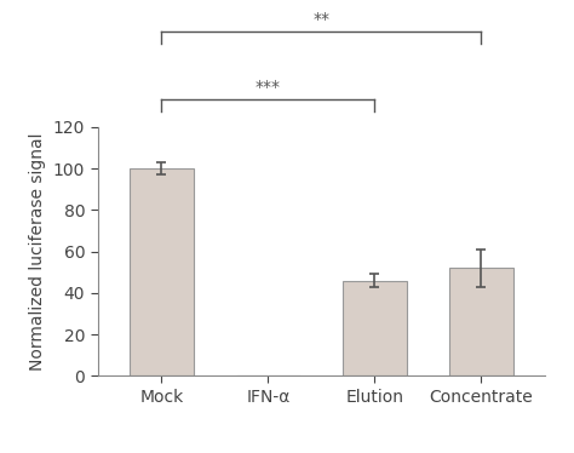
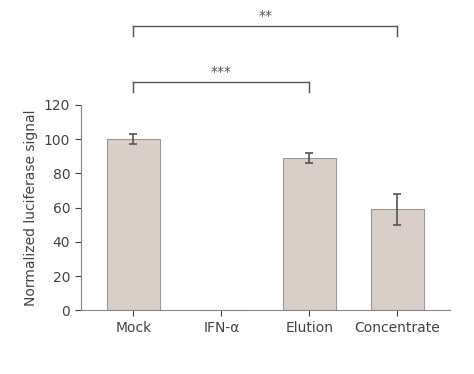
Elution: 46 -> 89
Concentrate: 52 -> 59
